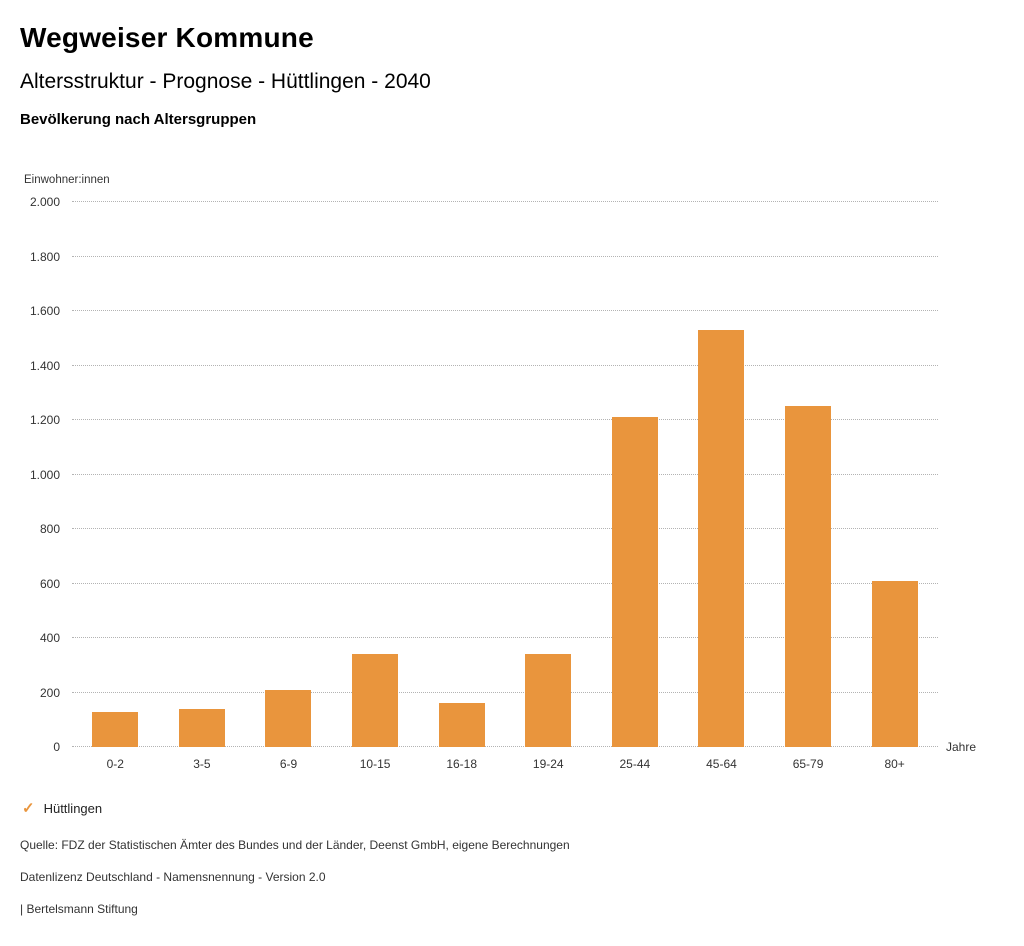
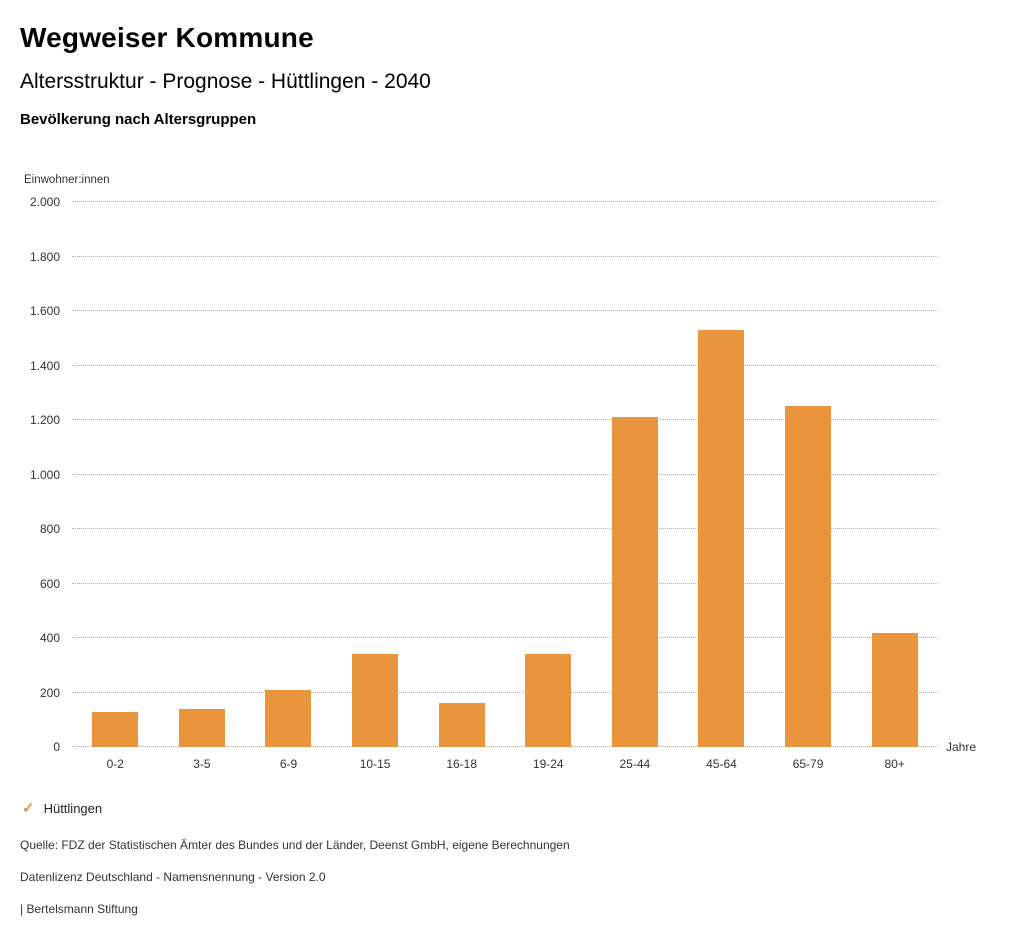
80+: 610 -> 420
